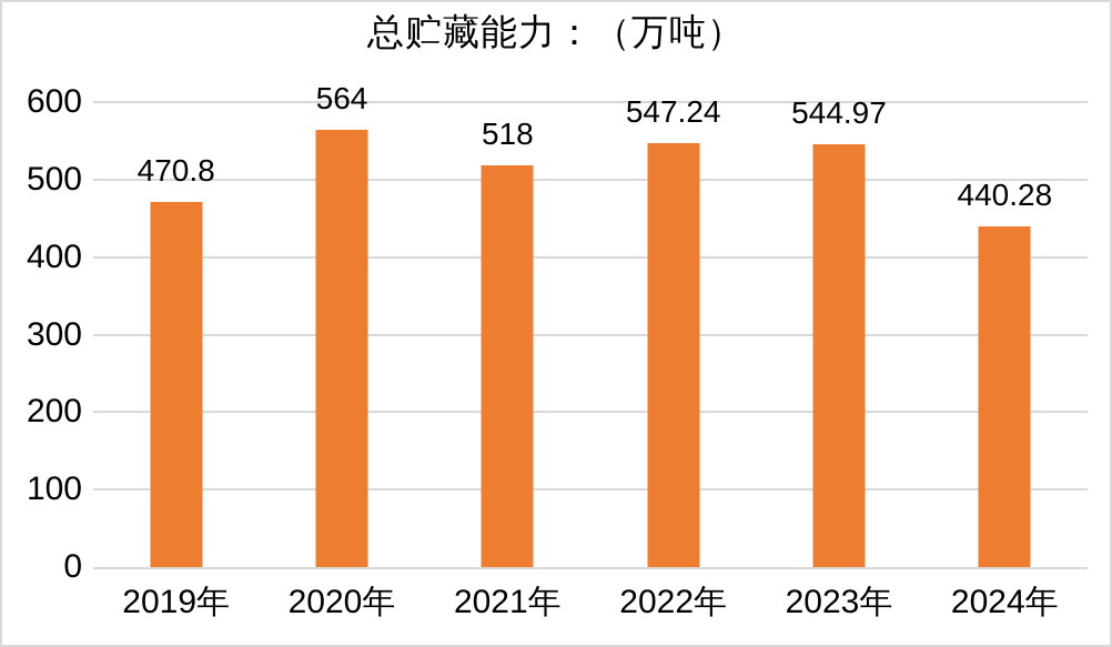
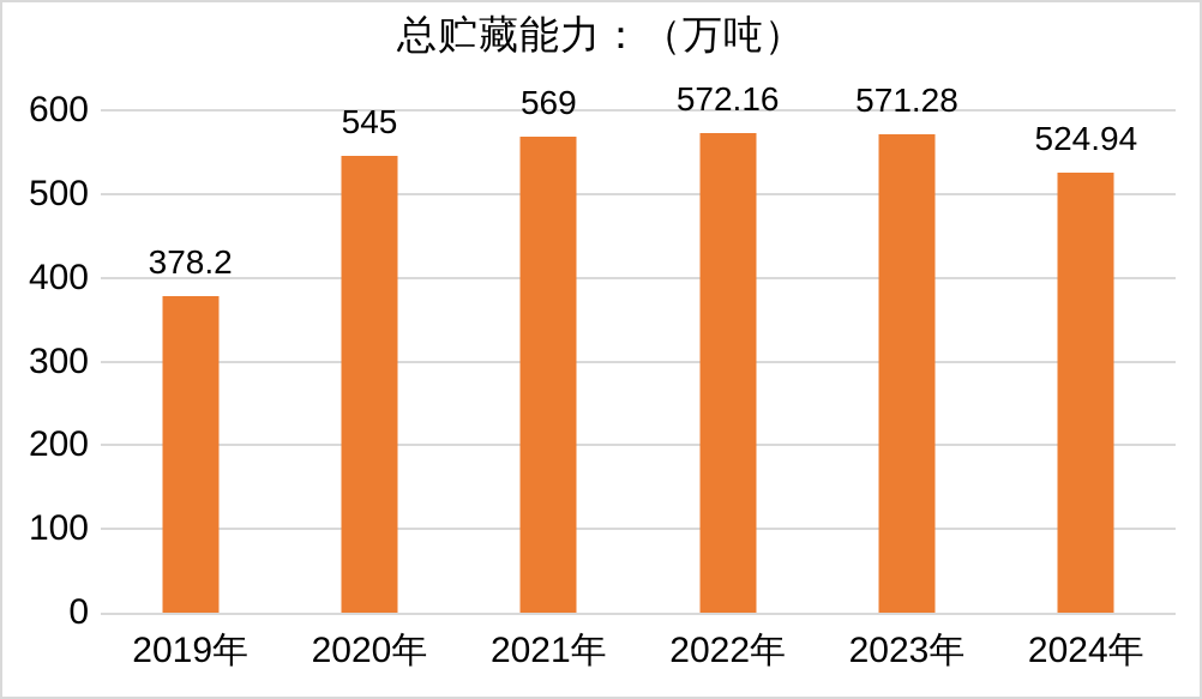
2019年: 470.8 -> 378.2
2020年: 564 -> 545
2021年: 518 -> 569
2022年: 547.24 -> 572.16
2023年: 544.97 -> 571.28
2024年: 440.28 -> 524.94
